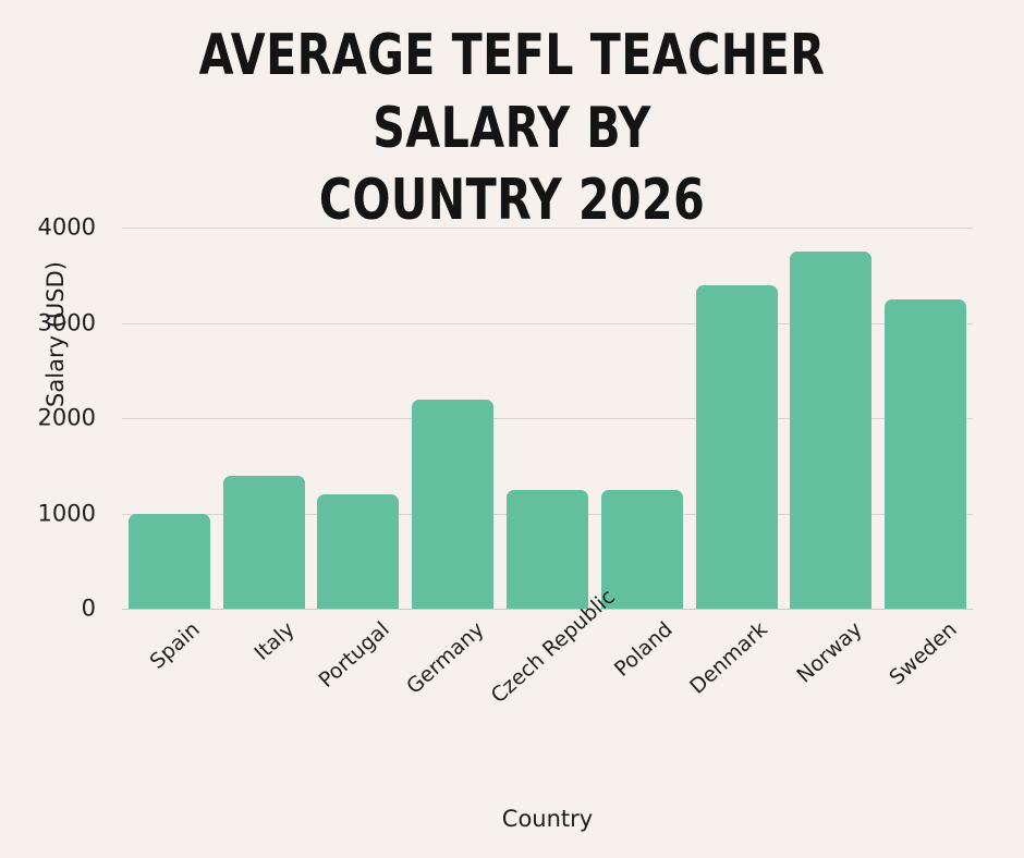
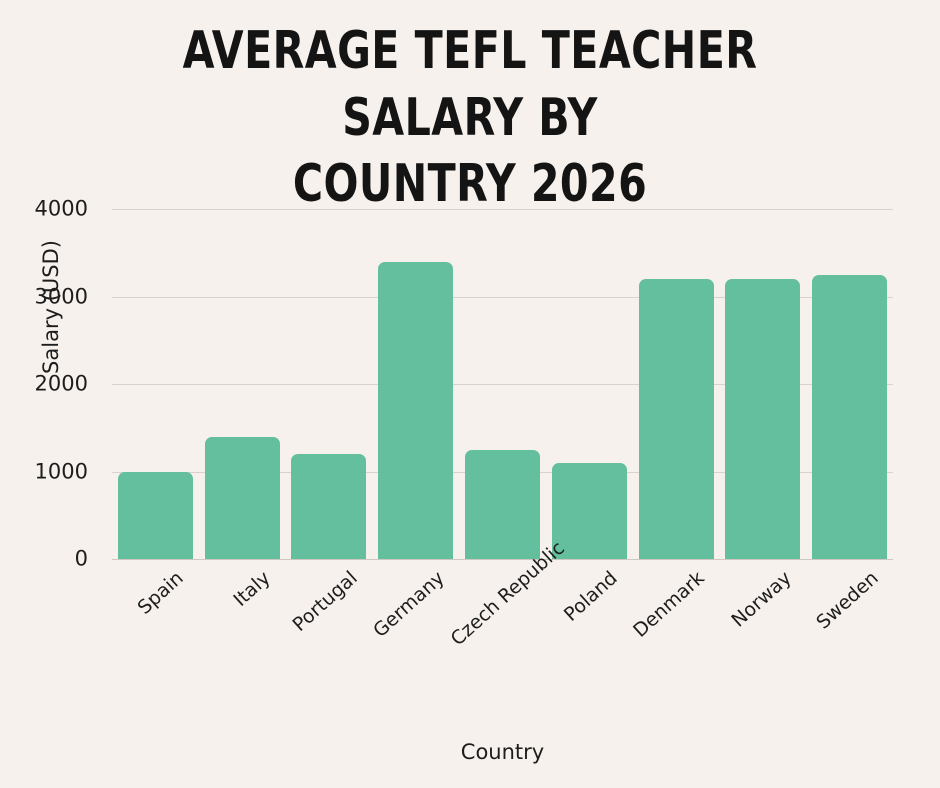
Germany: 2200 -> 3400
Poland: 1200 -> 1100
Denmark: 3400 -> 3200
Norway: 3800 -> 3200
